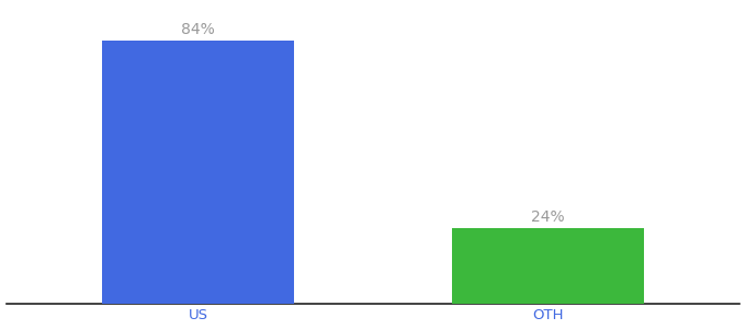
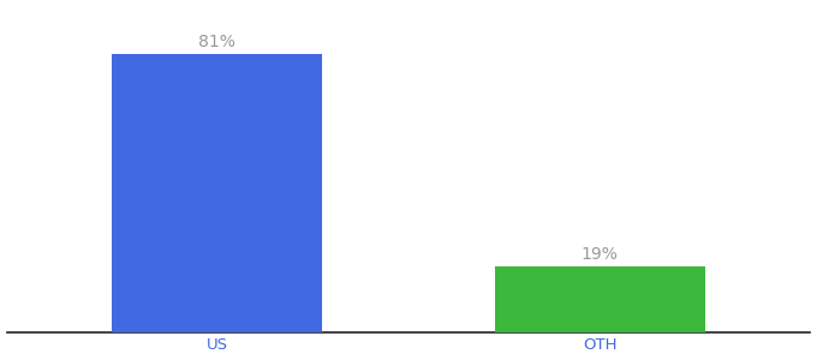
US: 84% -> 81%
OTH: 24% -> 19%
